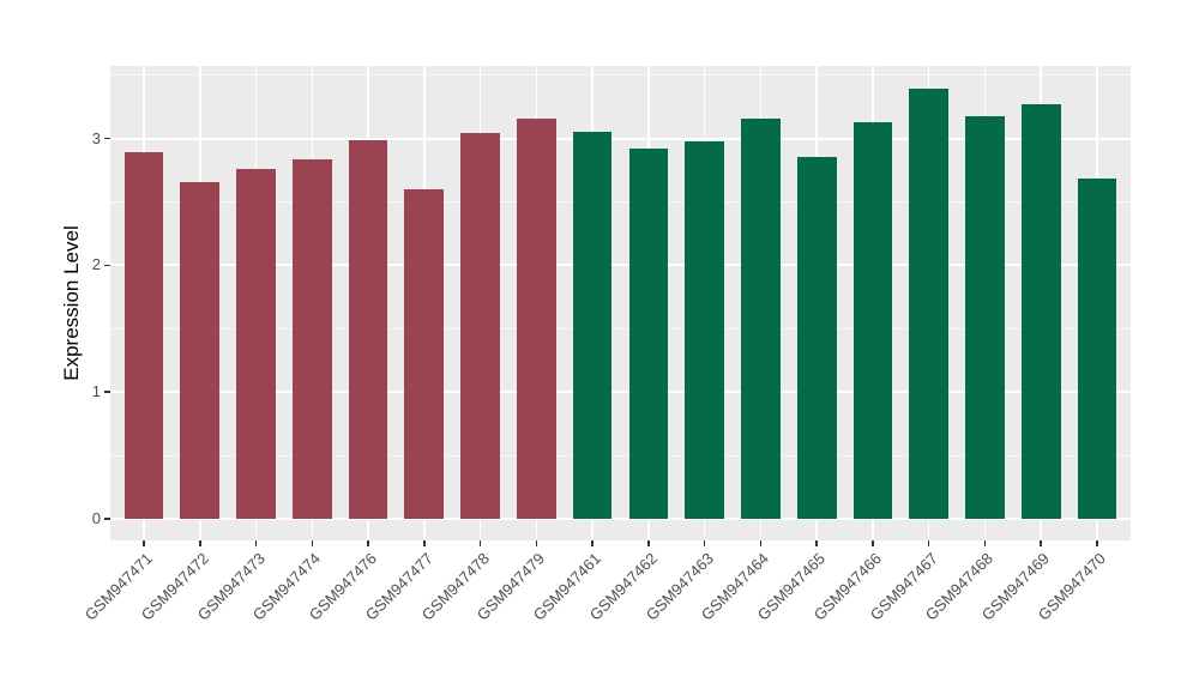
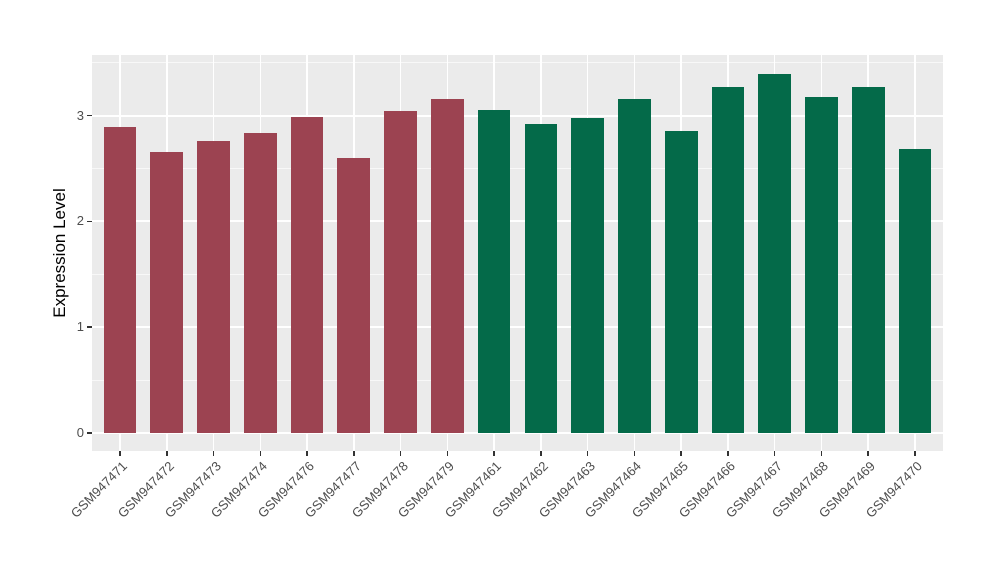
GSM947466: 3.13 -> 3.27
